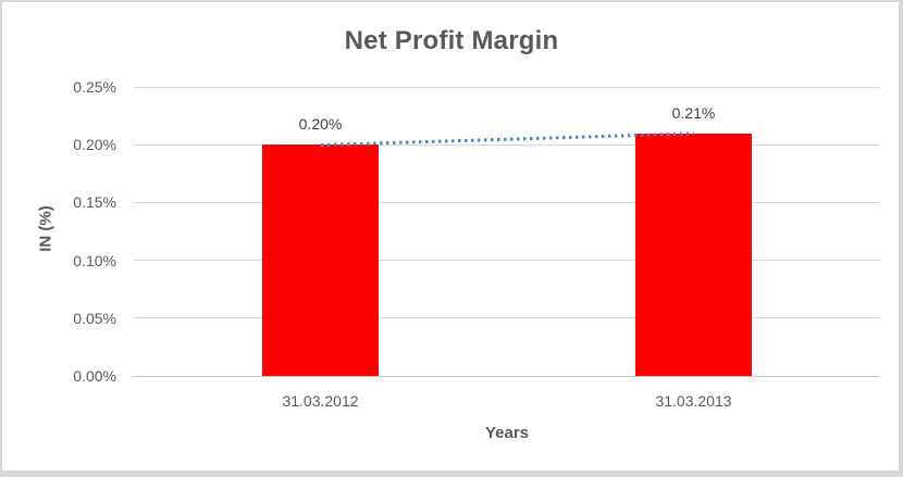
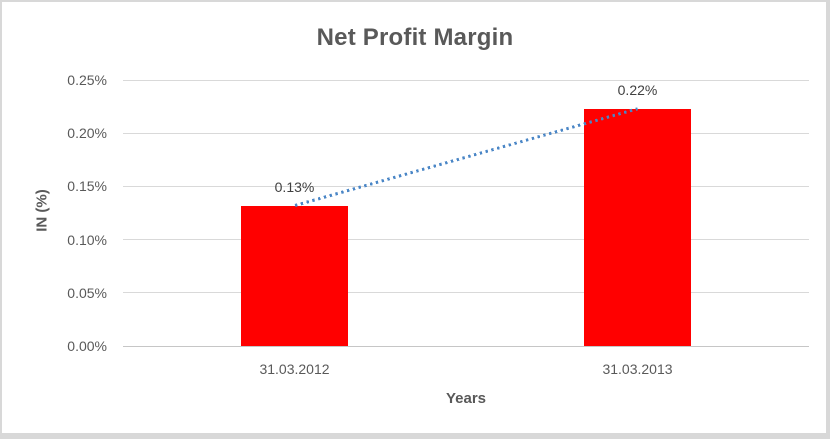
31.03.2012: 0.20% -> 0.13%
31.03.2013: 0.21% -> 0.22%
